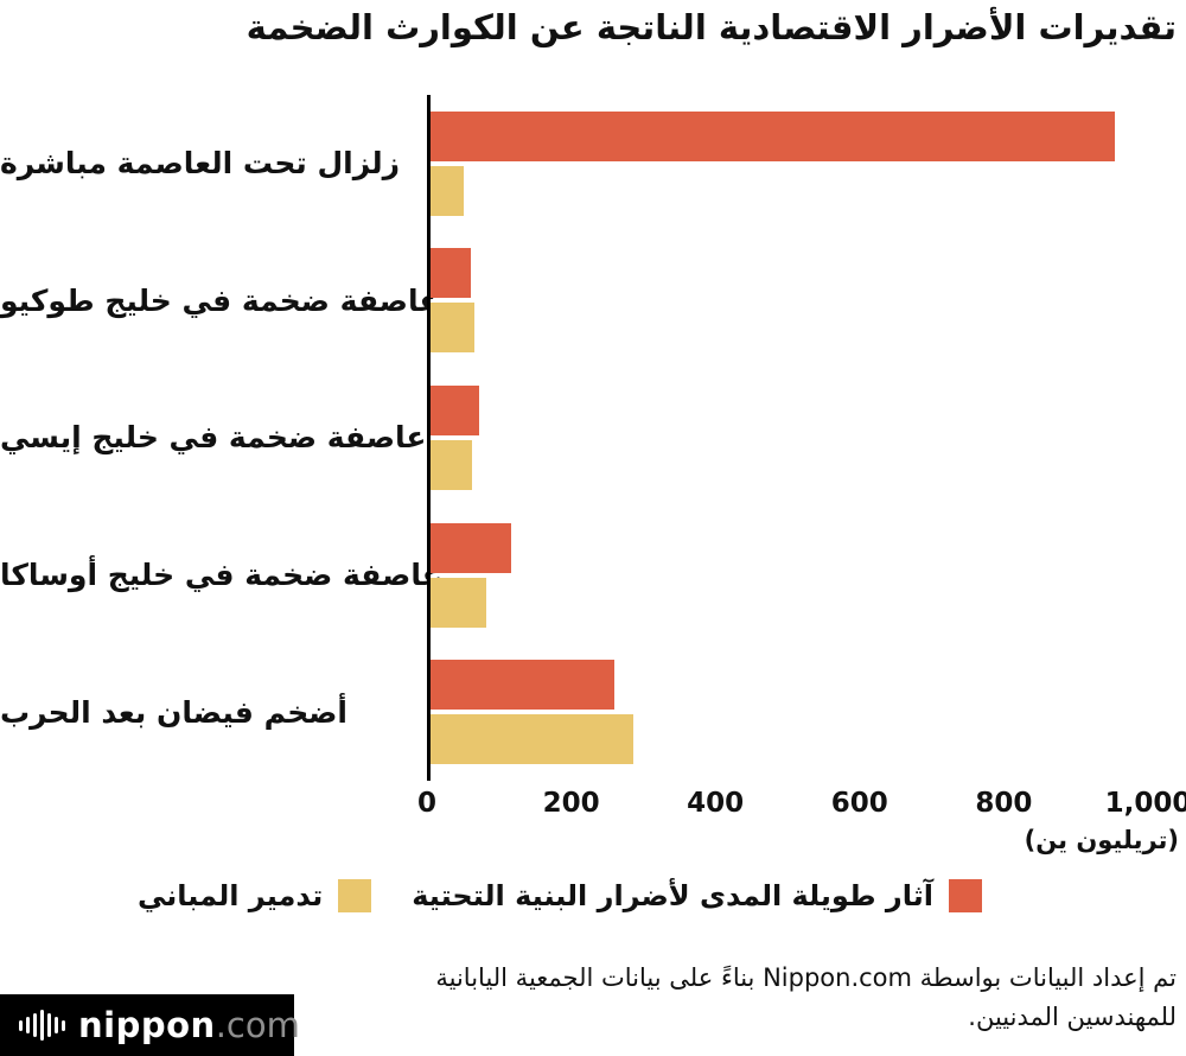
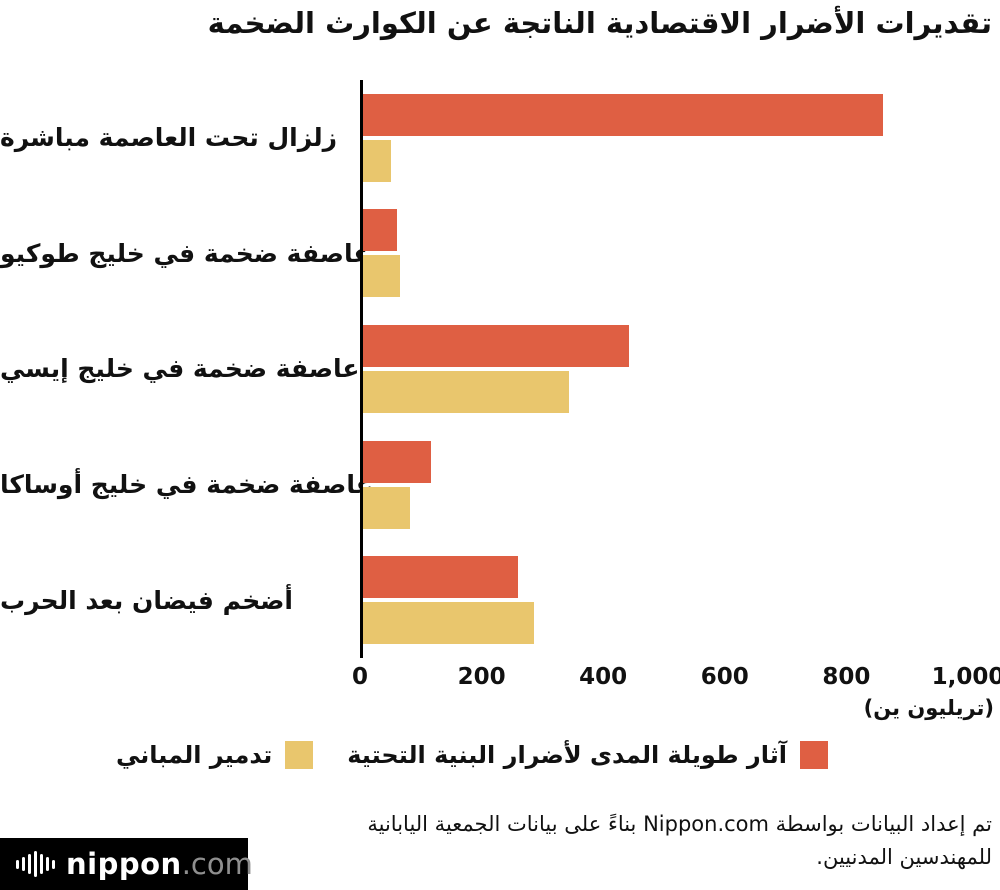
آثار طويلة المدى لأضرار البنية التحتية/زلزال تحت العاصمة مباشرة: 950 -> 860
آثار طويلة المدى لأضرار البنية التحتية/عاصفة ضخمة في خليج إيسي: 70 -> 440
تدمير المباني/عاصفة ضخمة في خليج إيسي: 60 -> 340
